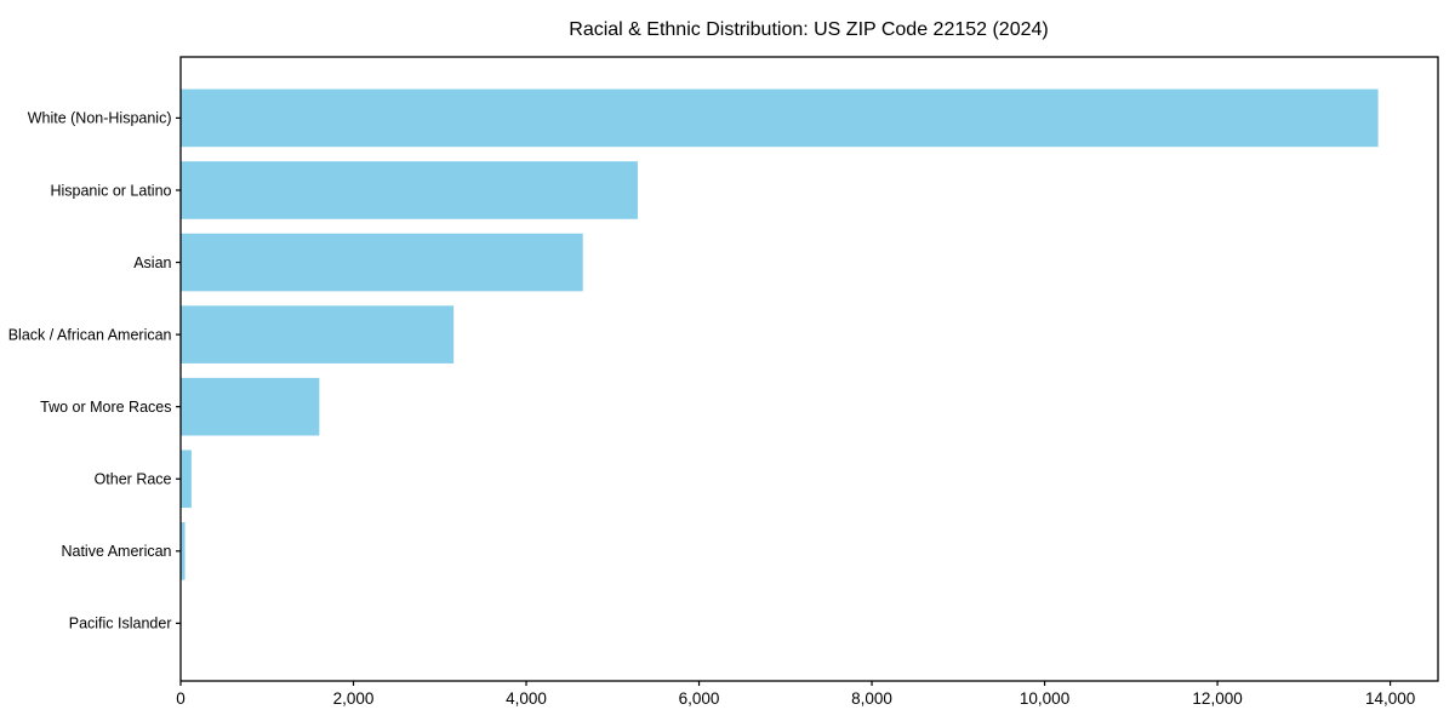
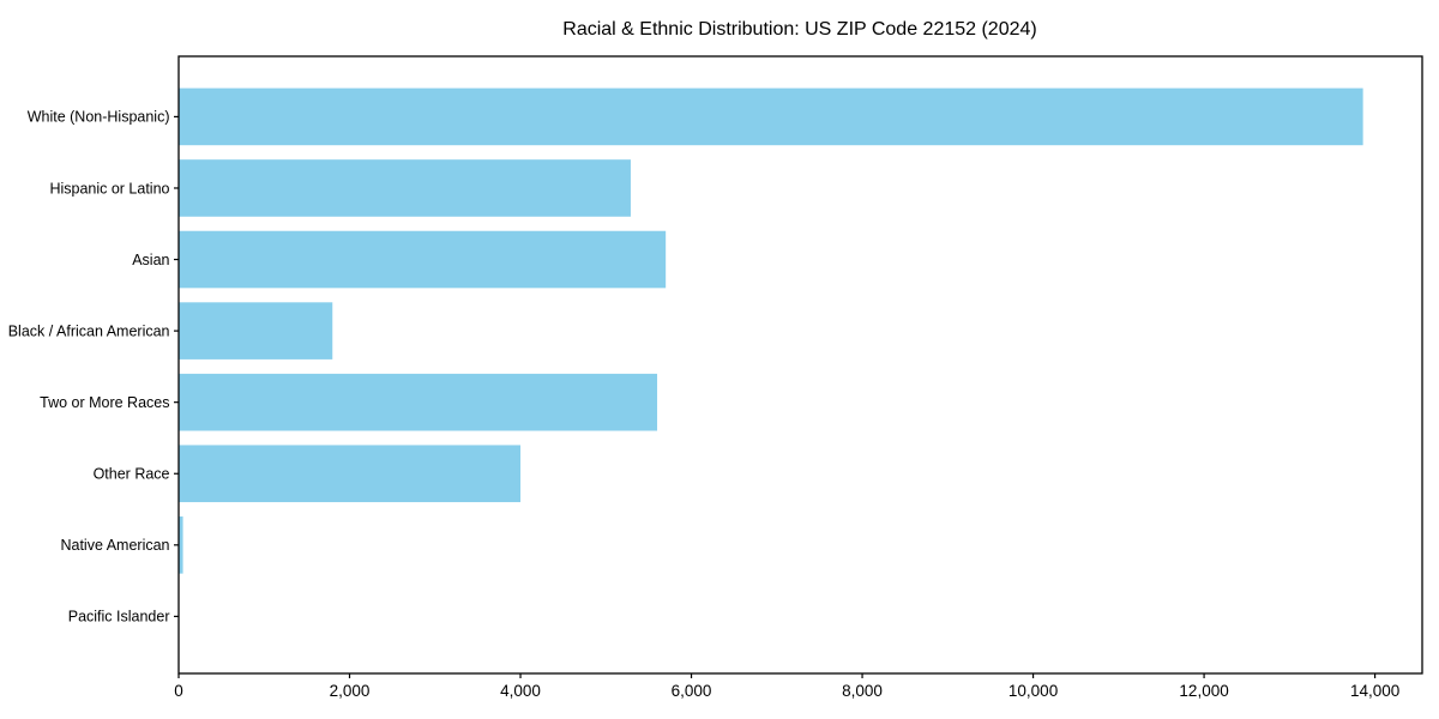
Asian: 4700 -> 5700
Black / African American: 3200 -> 1800
Two or More Races: 1600 -> 5600
Other Race: 100 -> 4000
